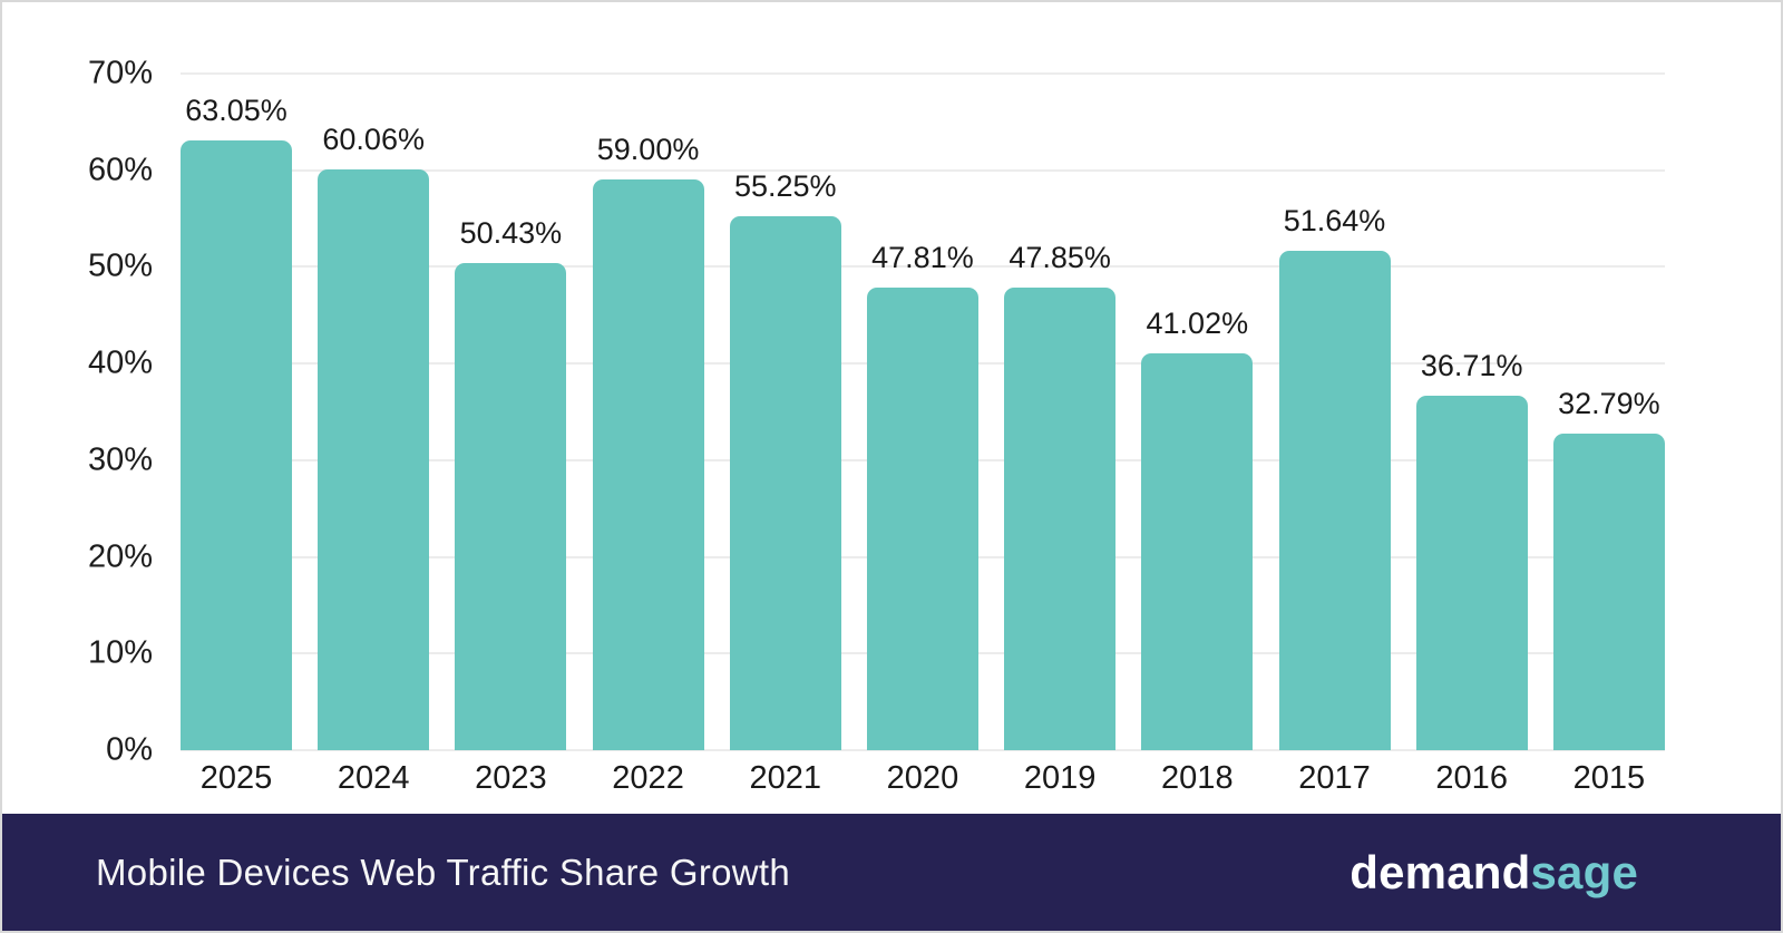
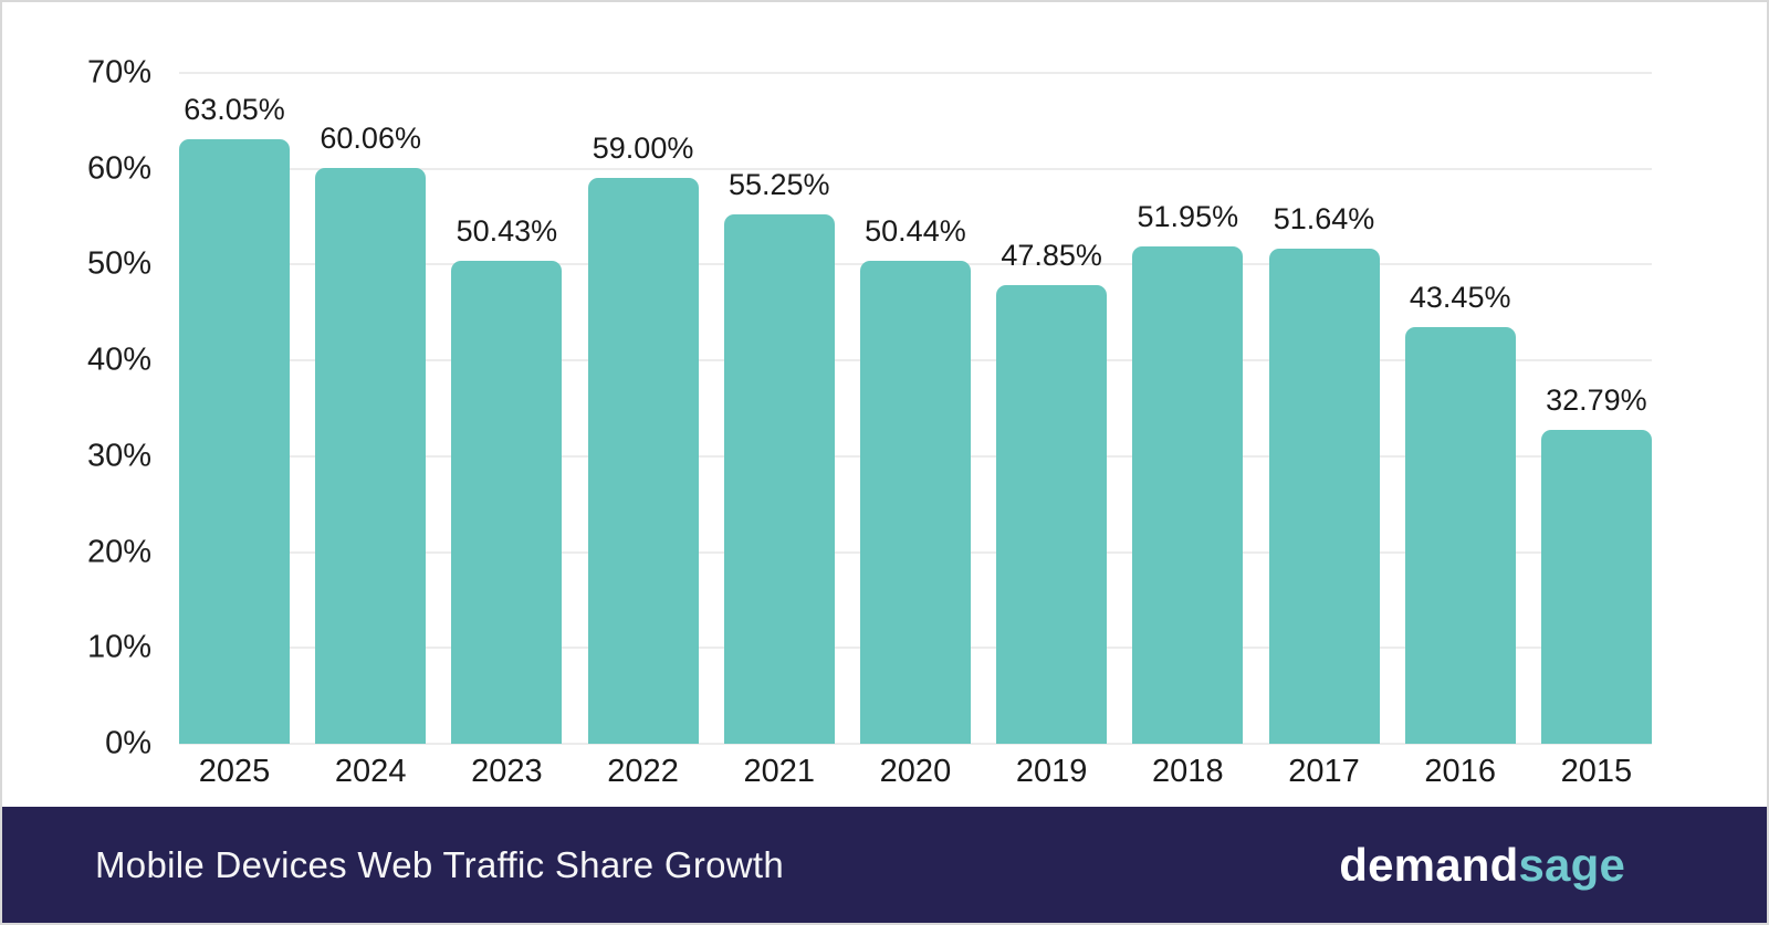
2020: 47.81% -> 50.44%
2018: 41.02% -> 51.95%
2016: 36.71% -> 43.45%
